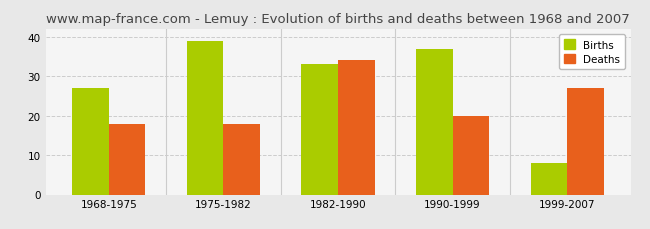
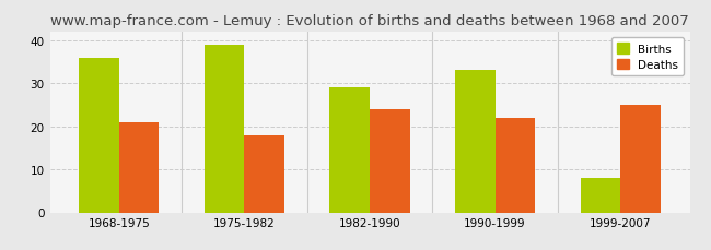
Births/1968-1975: 27 -> 36
Deaths/1968-1975: 18 -> 21
Births/1982-1990: 33 -> 29
Deaths/1982-1990: 34 -> 24
Births/1990-1999: 37 -> 33
Deaths/1990-1999: 20 -> 22
Deaths/1999-2007: 27 -> 25
